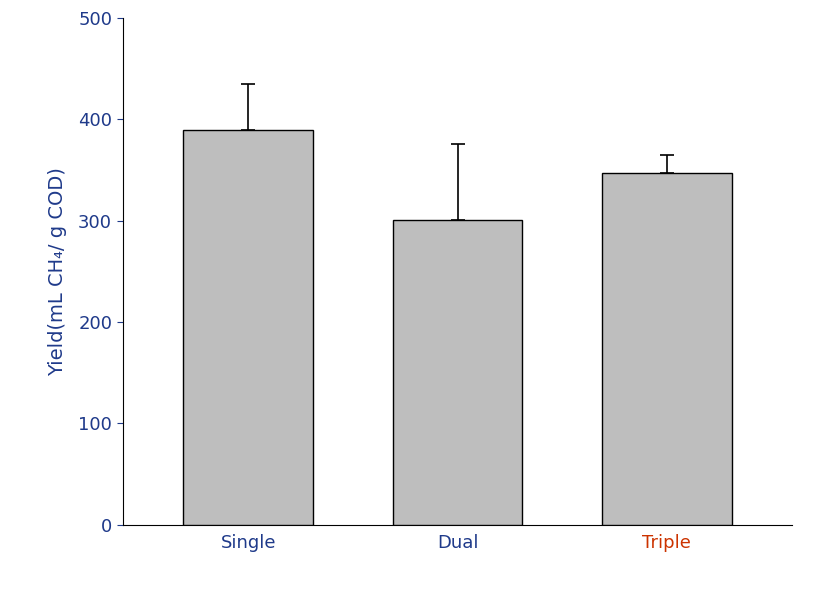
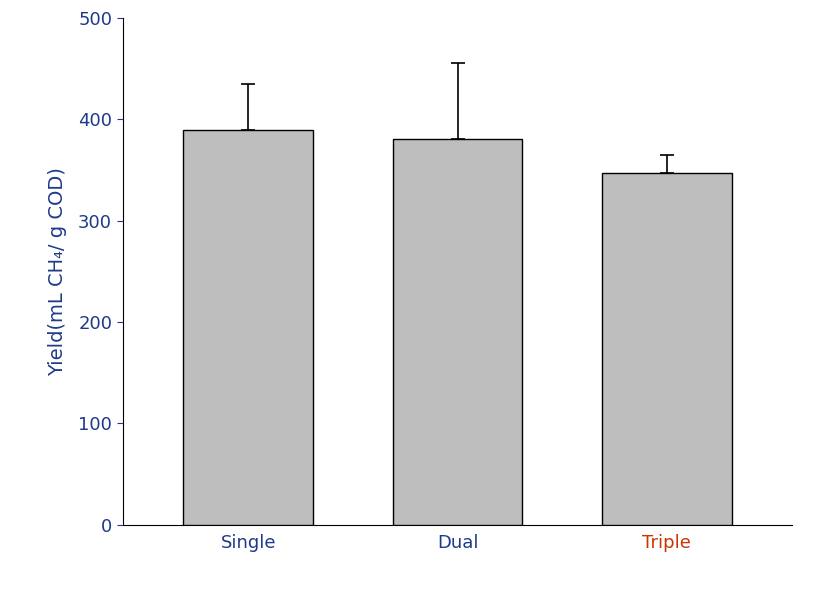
Dual: 301 -> 381
